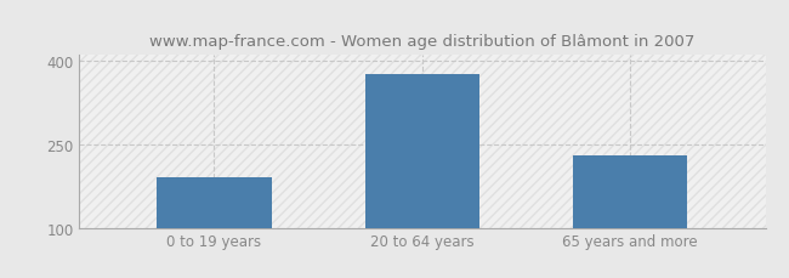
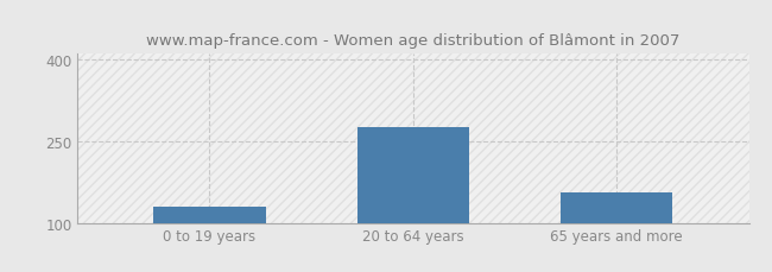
0 to 19 years: 190 -> 130
20 to 64 years: 375 -> 275
65 years and more: 230 -> 155
